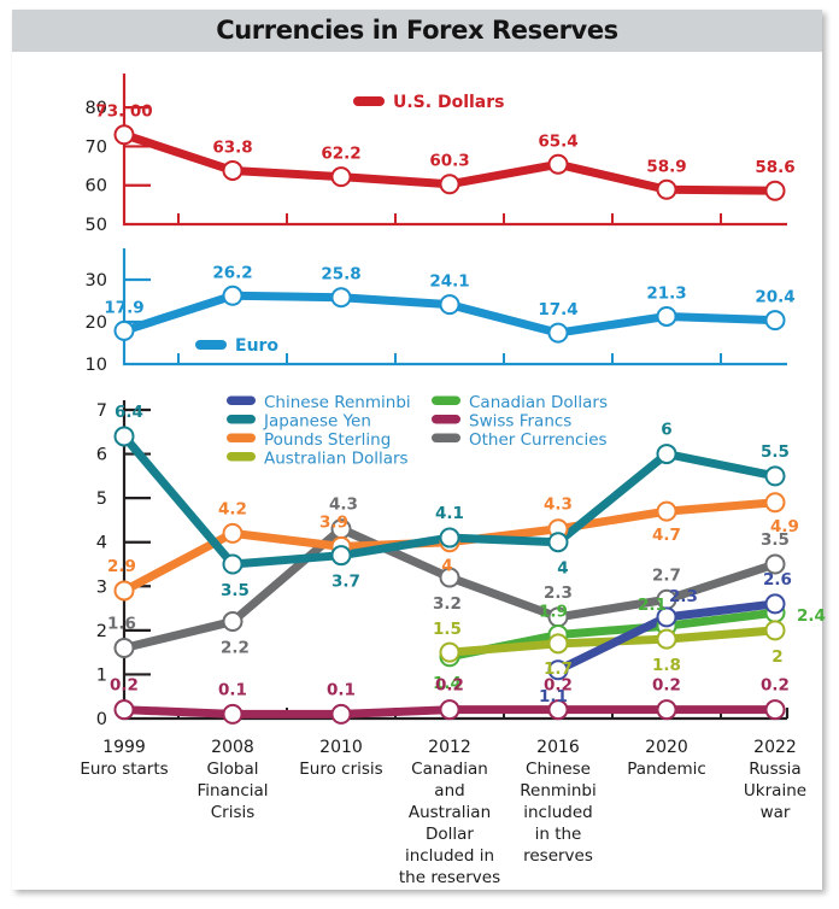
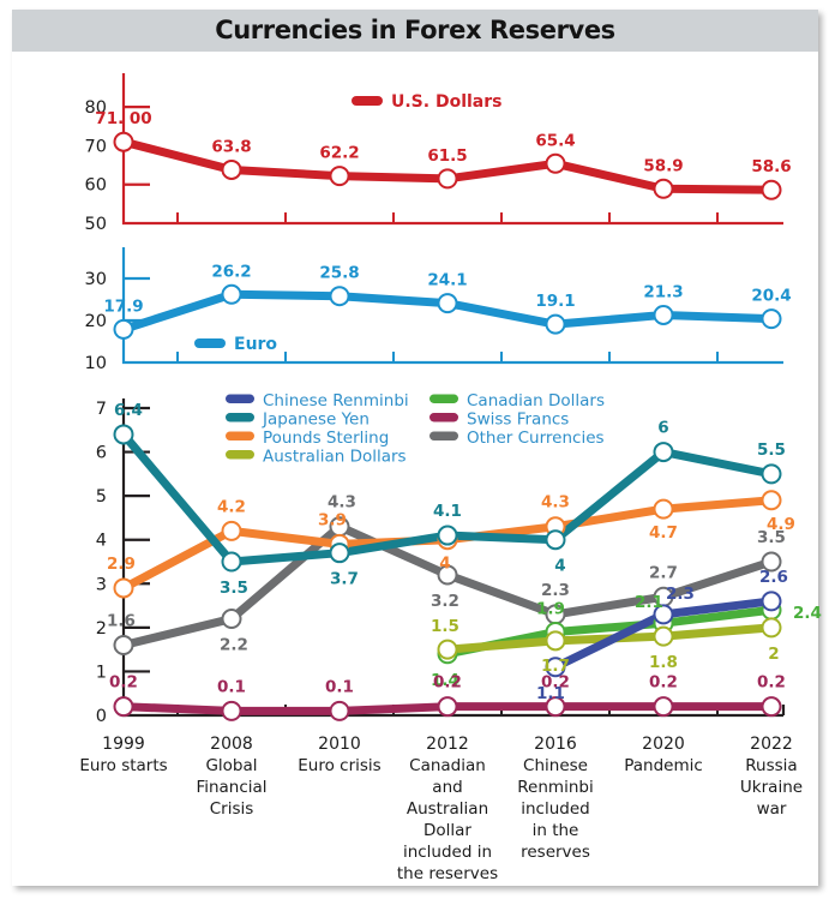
U.S. Dollars/1999: 73 -> 71
U.S. Dollars/2012: 60.3 -> 61.5
Euro/2016: 17.4 -> 19.1
